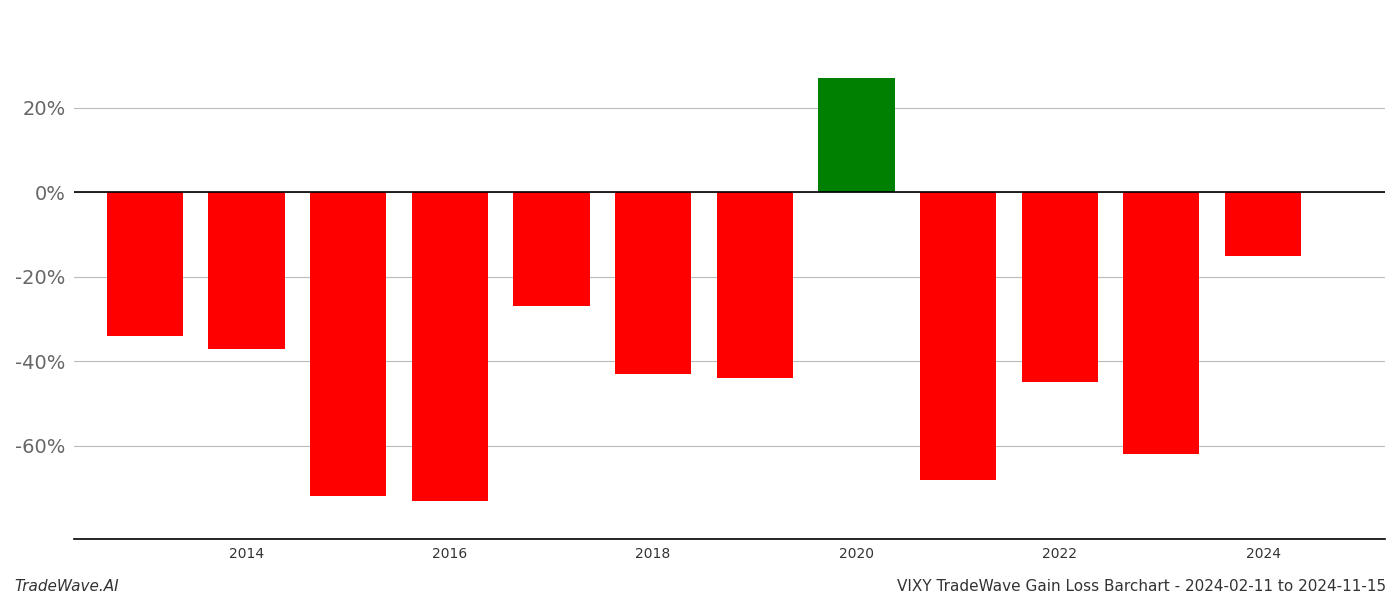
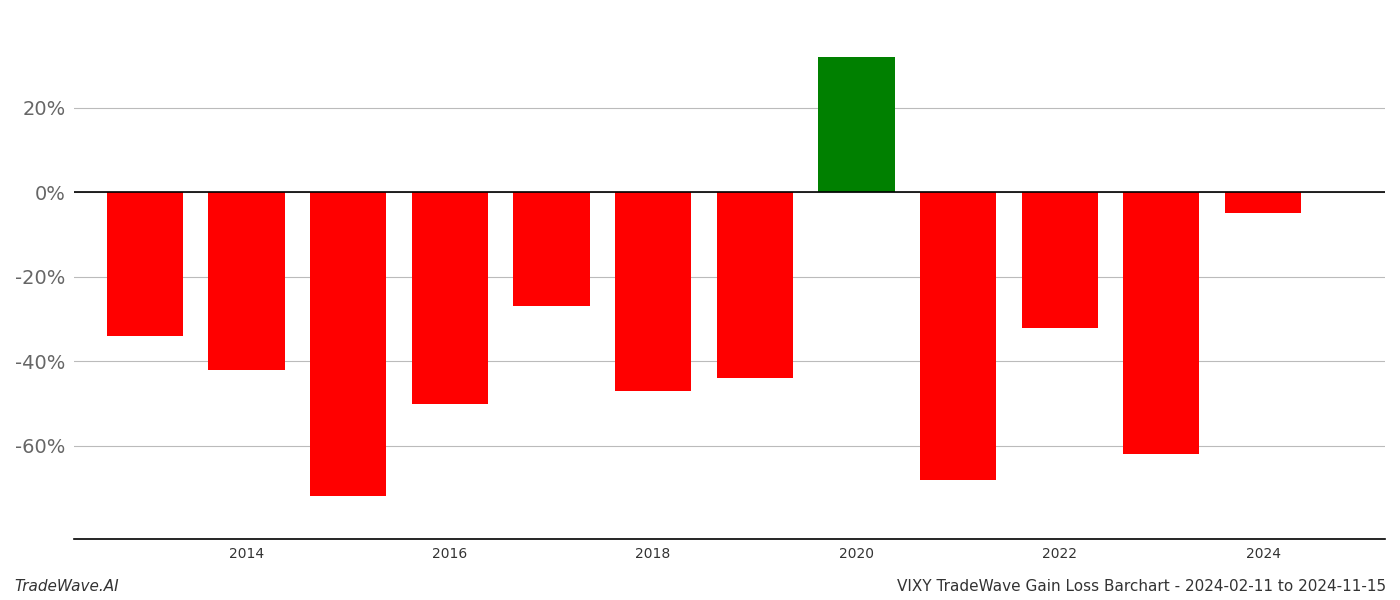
2014: -37% -> -42%
2016: -73% -> -50%
2018: -43% -> -47%
2020: 27% -> 32%
2022: -45% -> -32%
2024: -15% -> -5%
